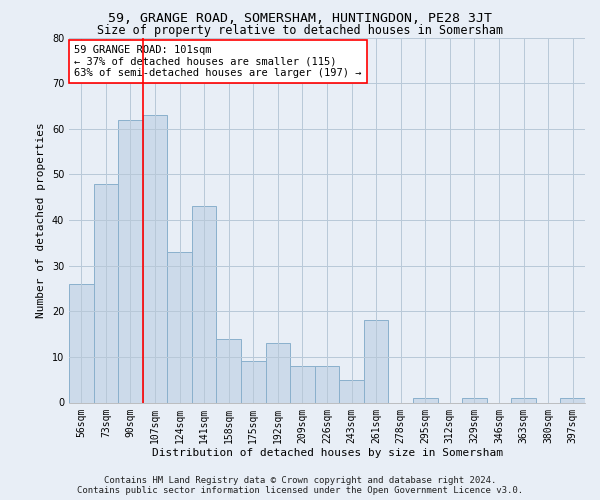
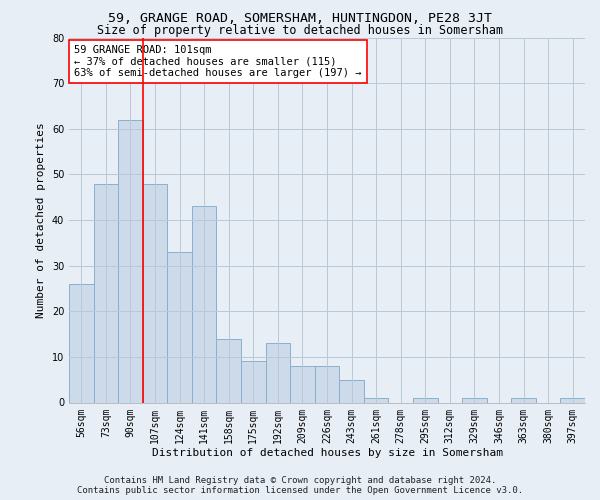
107sqm: 63 -> 48
261sqm: 18 -> 1
